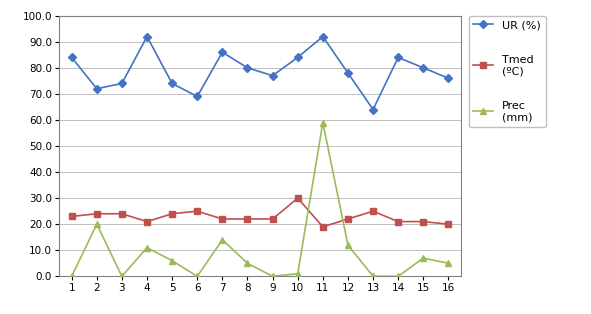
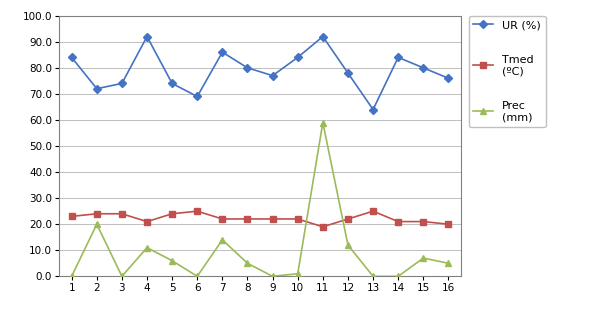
Tmed (ºC)/10: 30 -> 22
